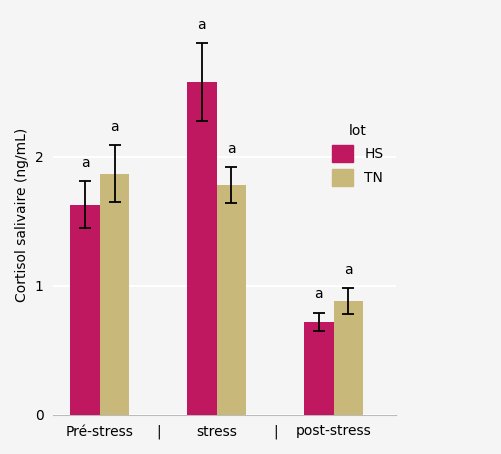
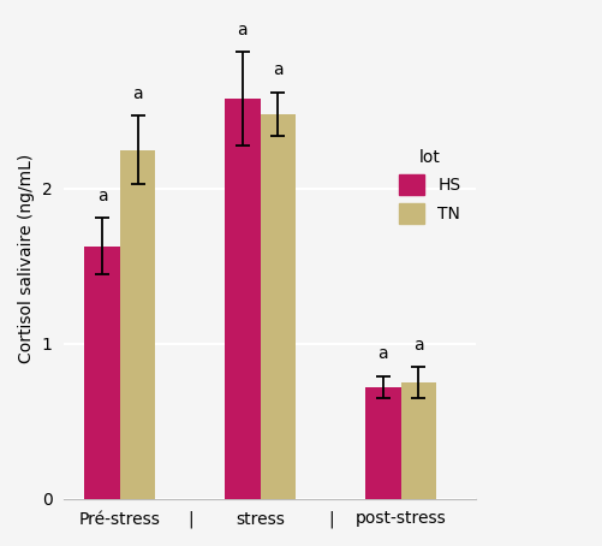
TN/Pré-stress: 1.87 -> 2.25
TN/stress: 1.78 -> 2.48
TN/post-stress: 0.88 -> 0.75
